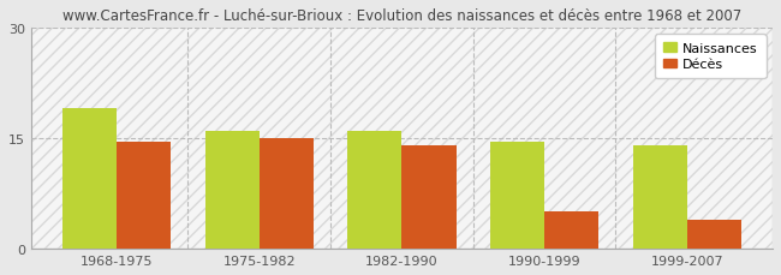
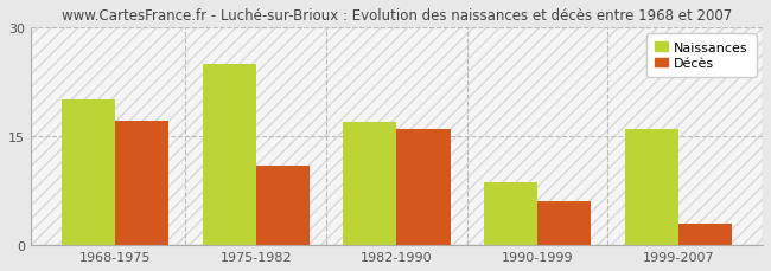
Naissances/1968-1975: 19.0 -> 20.0
Décès/1968-1975: 14.5 -> 17.2
Naissances/1975-1982: 16.0 -> 25.0
Décès/1975-1982: 15.0 -> 11.0
Naissances/1982-1990: 16.0 -> 17.0
Décès/1982-1990: 14.0 -> 16.0
Naissances/1990-1999: 14.5 -> 8.6
Décès/1990-1999: 5.0 -> 6.0
Naissances/1999-2007: 14.0 -> 16.0
Décès/1999-2007: 4.0 -> 3.0
